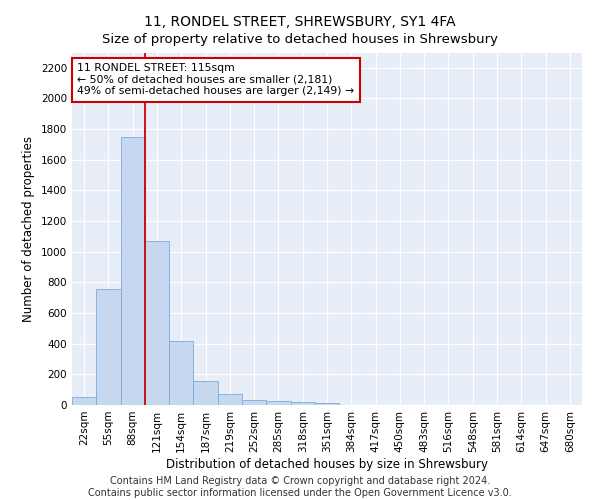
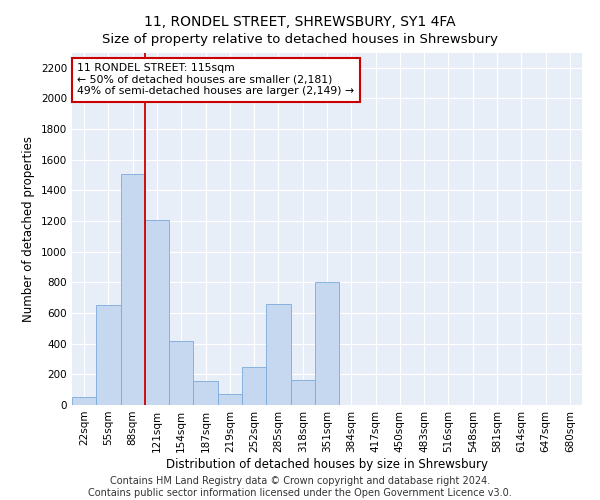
55sqm: 760 -> 650
88sqm: 1750 -> 1510
121sqm: 1070 -> 1210
252sqm: 40 -> 250
285sqm: 20 -> 660
318sqm: 20 -> 160
351sqm: 20 -> 800
